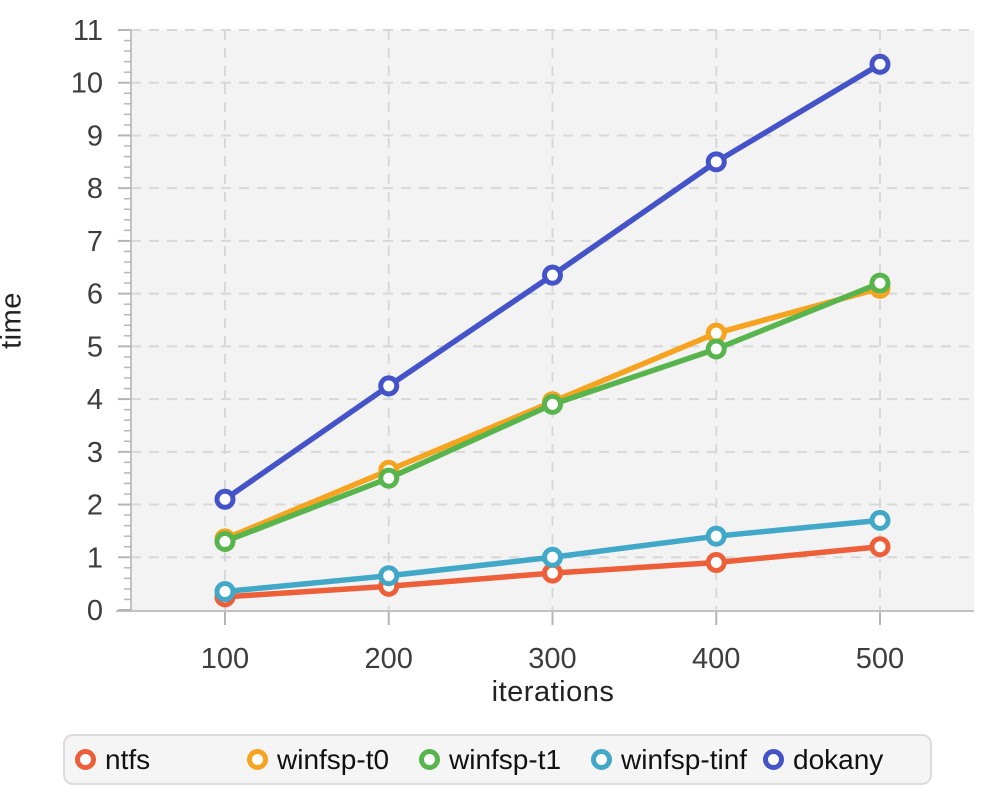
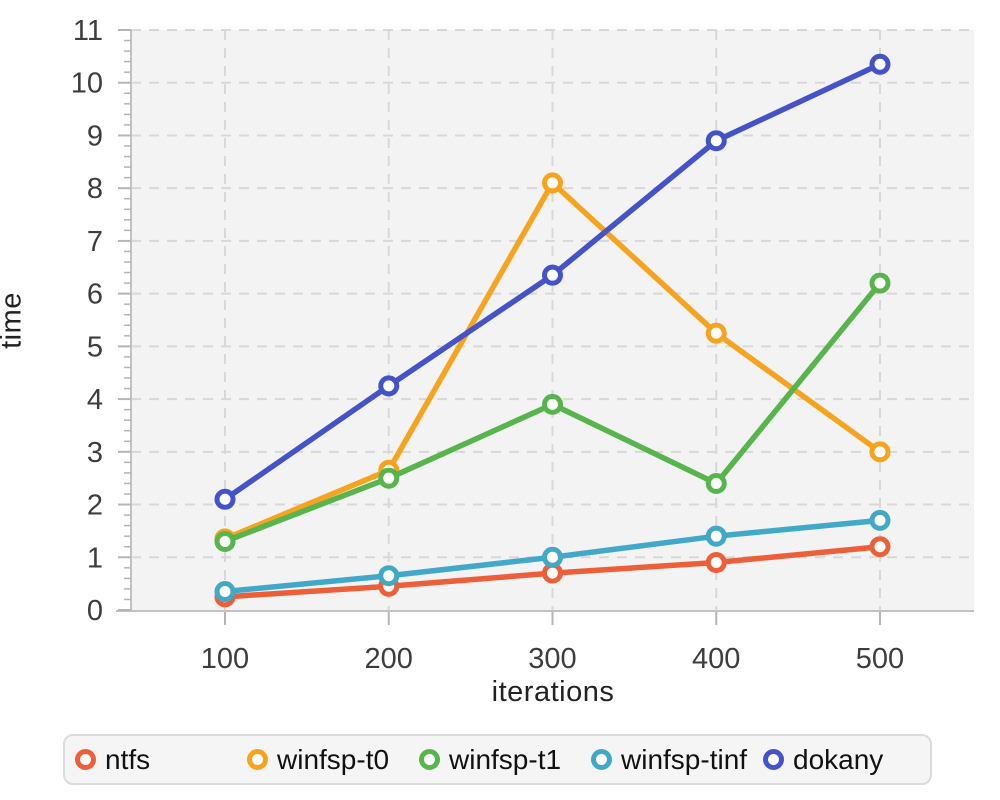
winfsp-t0/300: 4.0 -> 8.1
winfsp-t1/400: 5.0 -> 2.4
dokany/400: 8.5 -> 8.9
winfsp-t0/500: 6.1 -> 3.0
